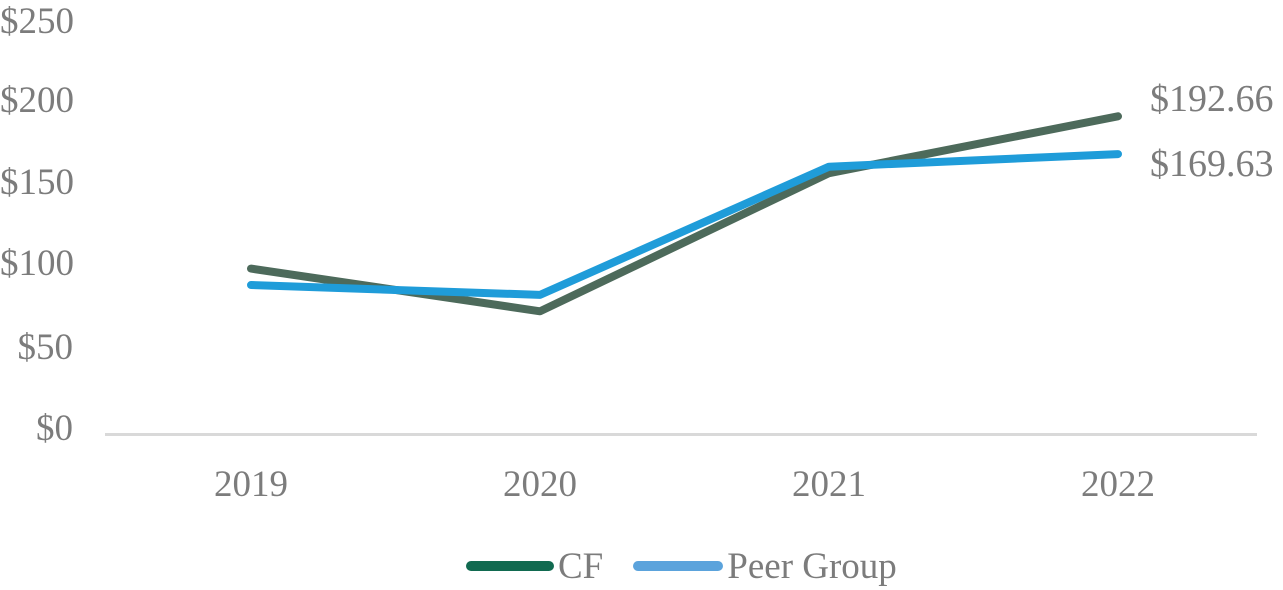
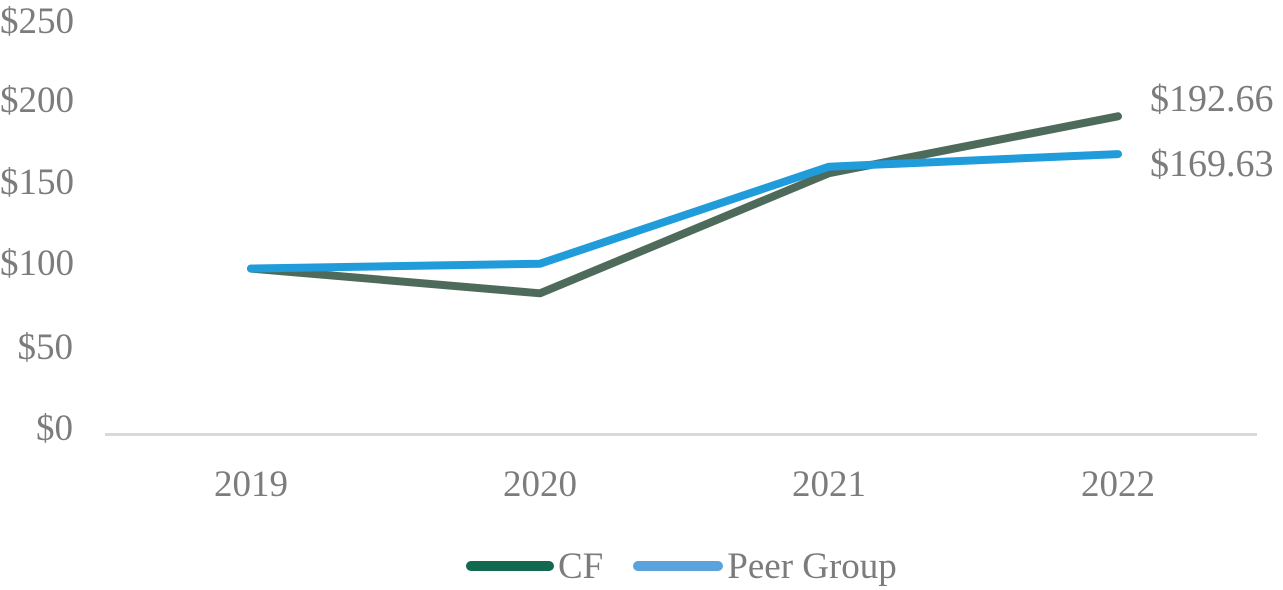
Peer Group/2019: $90 -> $100
CF/2020: $74 -> $85
Peer Group/2020: $84 -> $103
